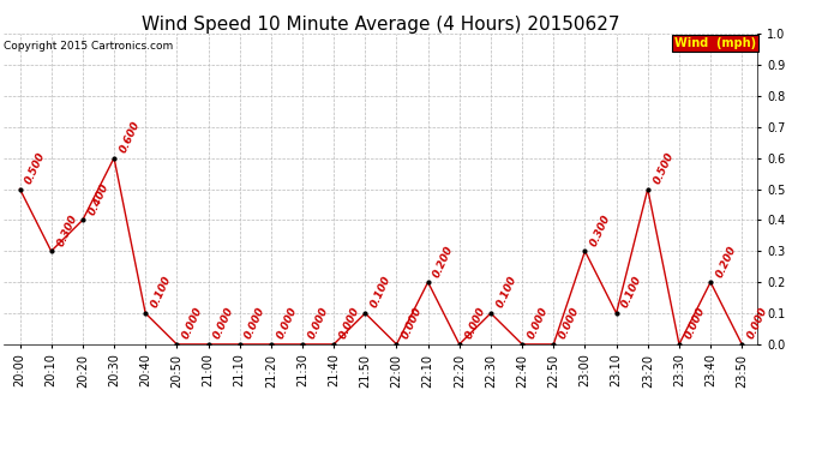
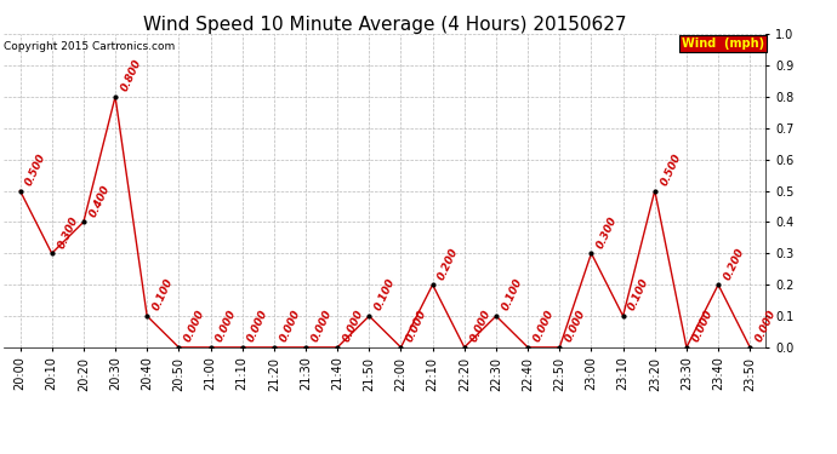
20:30: 0.600 -> 0.800
